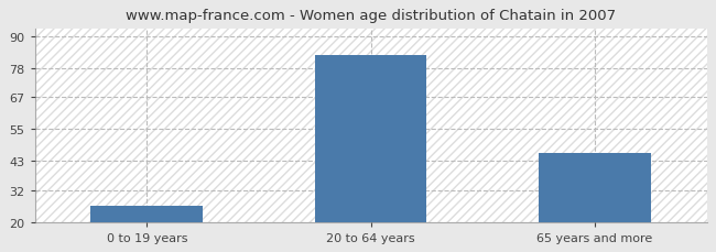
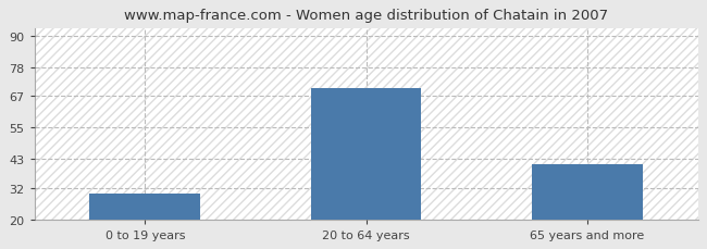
0 to 19 years: 26 -> 30
20 to 64 years: 83 -> 70
65 years and more: 46 -> 41
